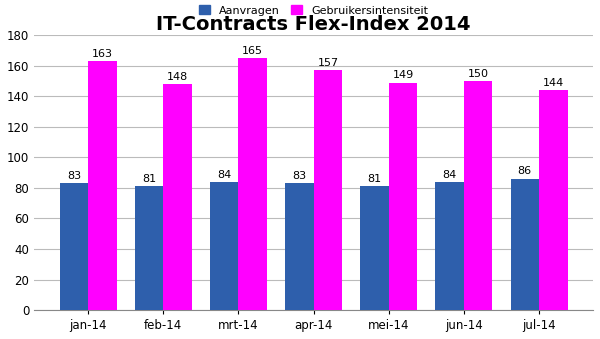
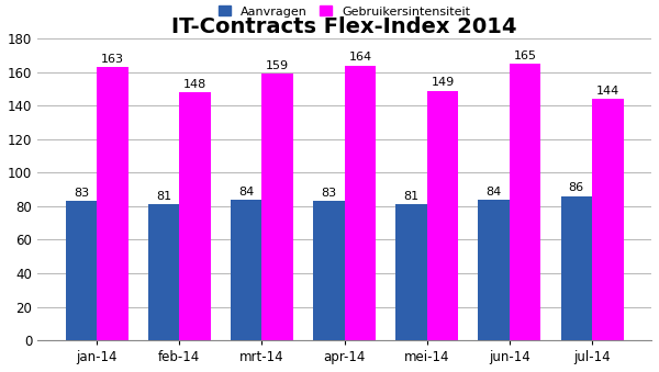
Gebruikersintensiteit/mrt-14: 165 -> 159
Gebruikersintensiteit/apr-14: 157 -> 164
Gebruikersintensiteit/jun-14: 150 -> 165
